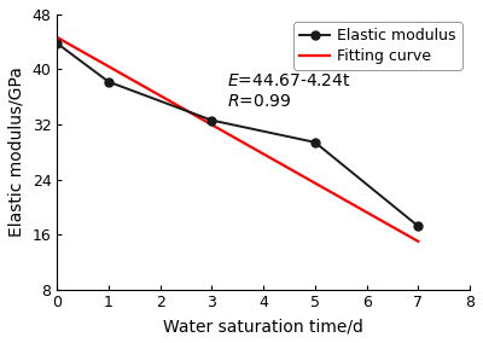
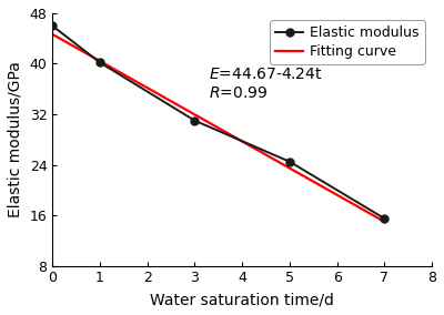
Elastic modulus/0: 43.8 -> 46.0
Elastic modulus/1: 38.2 -> 40.2
Elastic modulus/3: 32.6 -> 31.0
Elastic modulus/5: 29.4 -> 24.5
Elastic modulus/7: 17.2 -> 15.5
